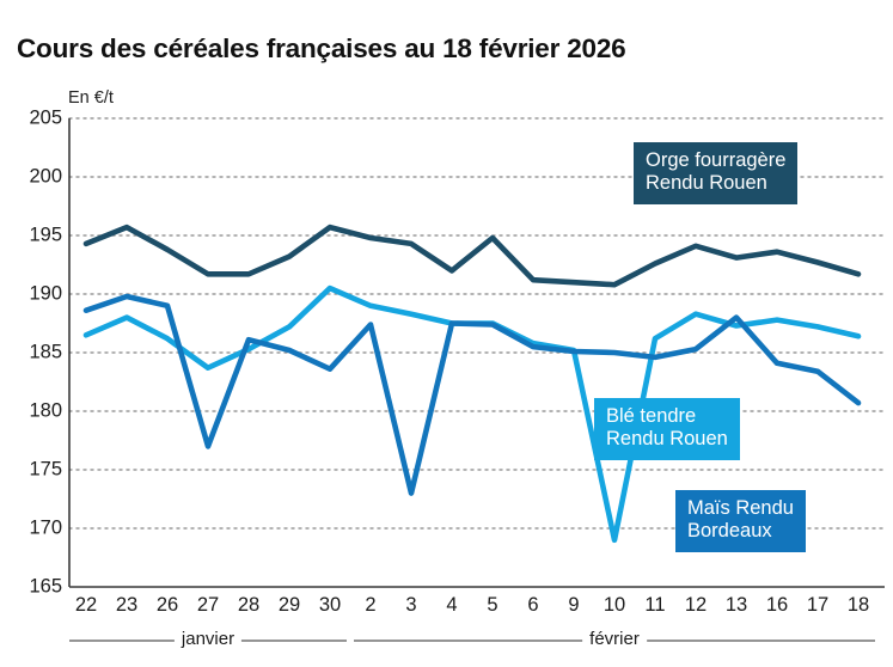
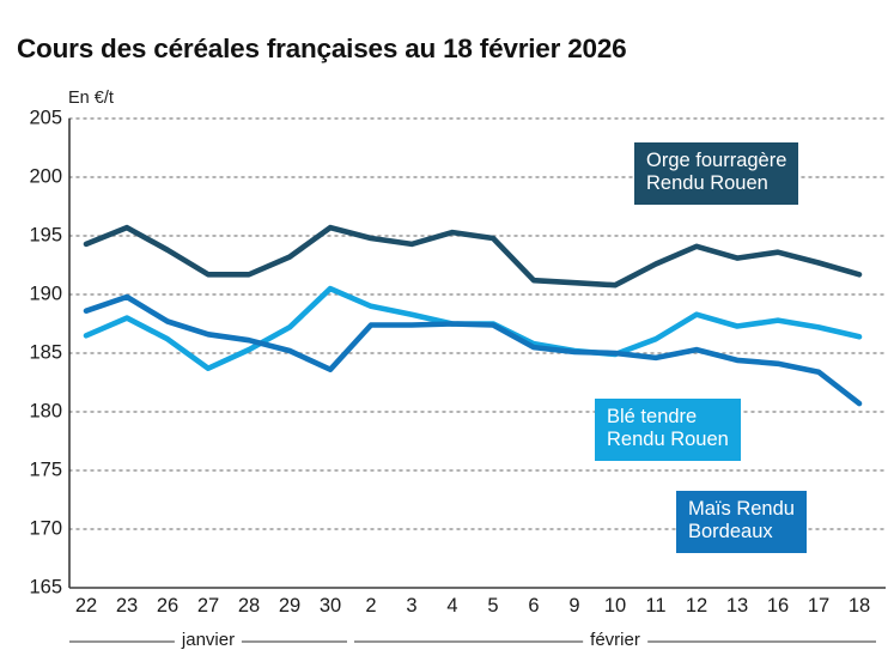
Maïs Rendu Bordeaux/26: 189 -> 188
Maïs Rendu Bordeaux/27: 177 -> 187
Maïs Rendu Bordeaux/3: 173 -> 187
Orge fourragère Rendu Rouen/4: 192 -> 195
Blé tendre Rendu Rouen/10: 169 -> 185
Maïs Rendu Bordeaux/13: 188 -> 184
